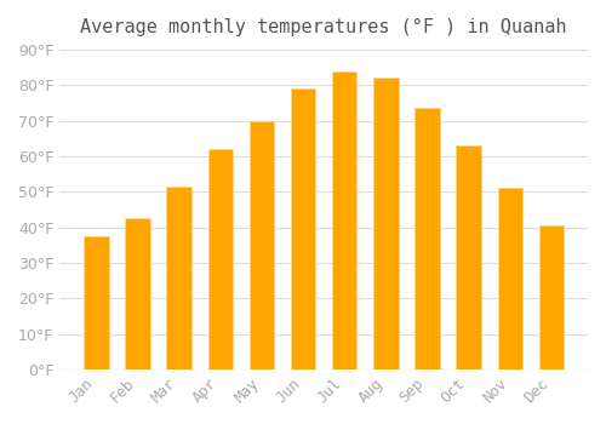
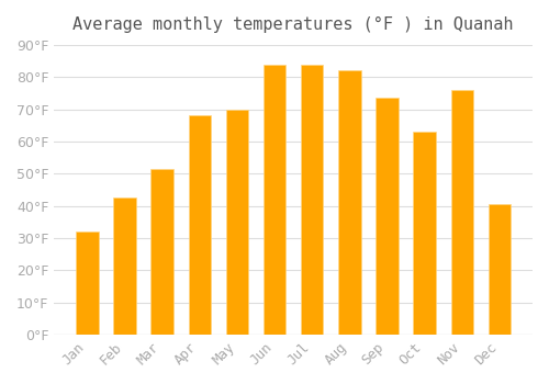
Jan: 37.5°F -> 32.0°F
Apr: 62.0°F -> 68.0°F
Jun: 79.0°F -> 84.0°F
Nov: 51.0°F -> 76.0°F
